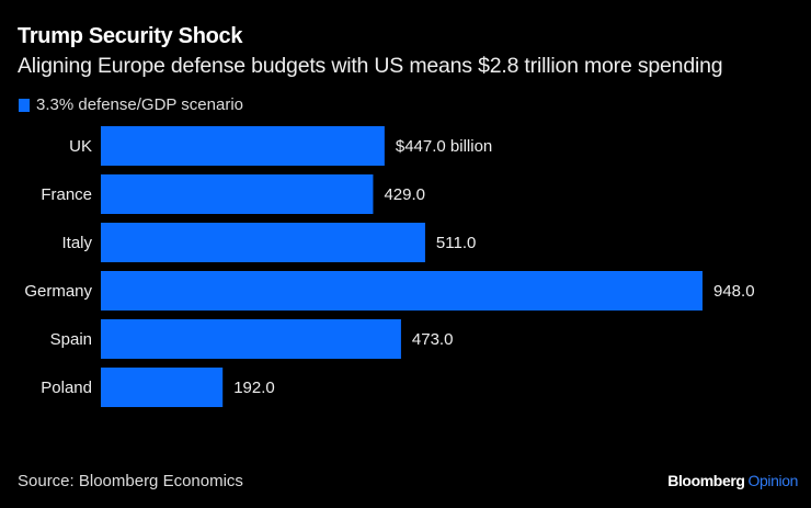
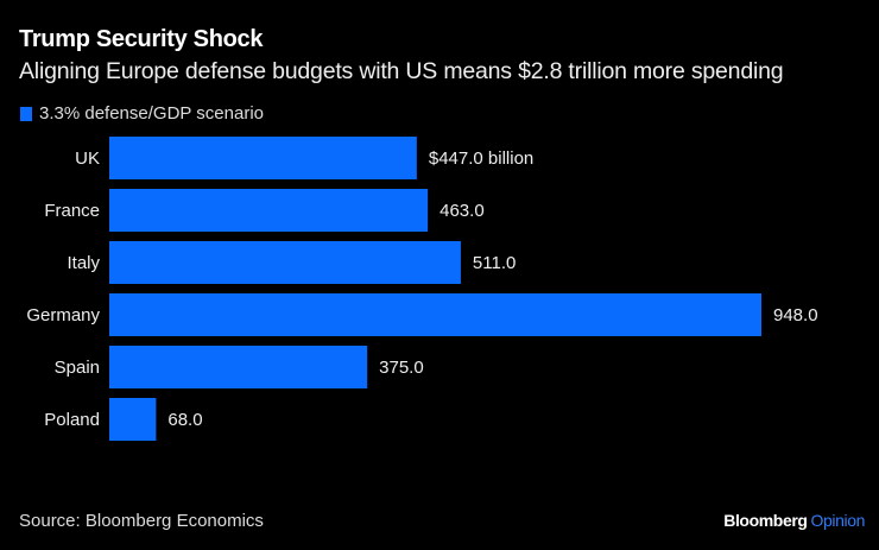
France: 429.0 -> 463.0
Spain: 473.0 -> 375.0
Poland: 192.0 -> 68.0
